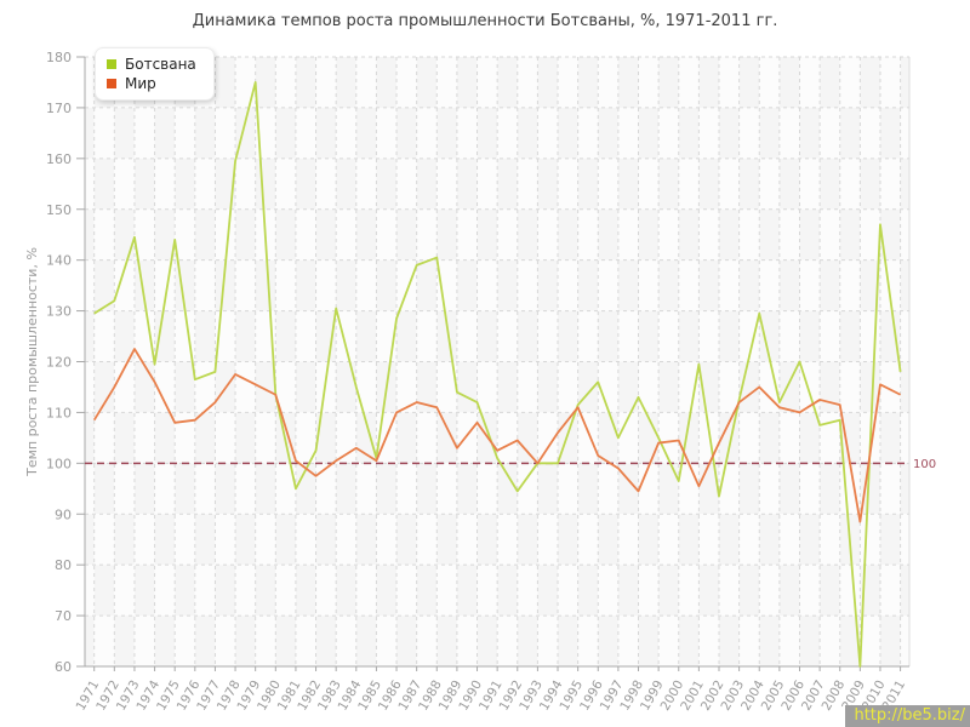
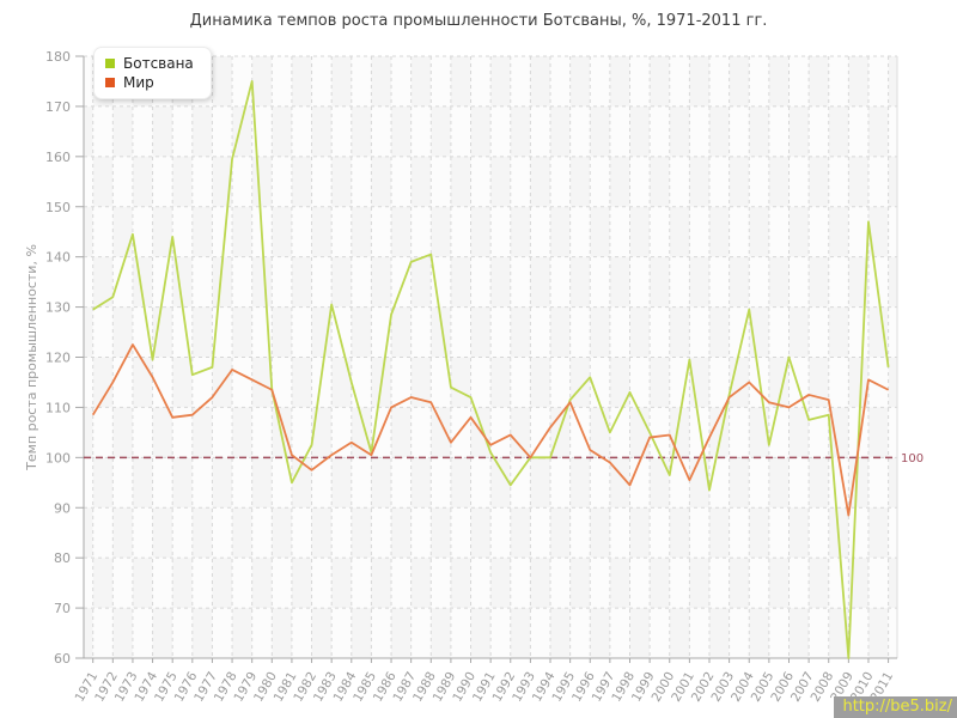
Ботсвана/2005: 112 -> 102
